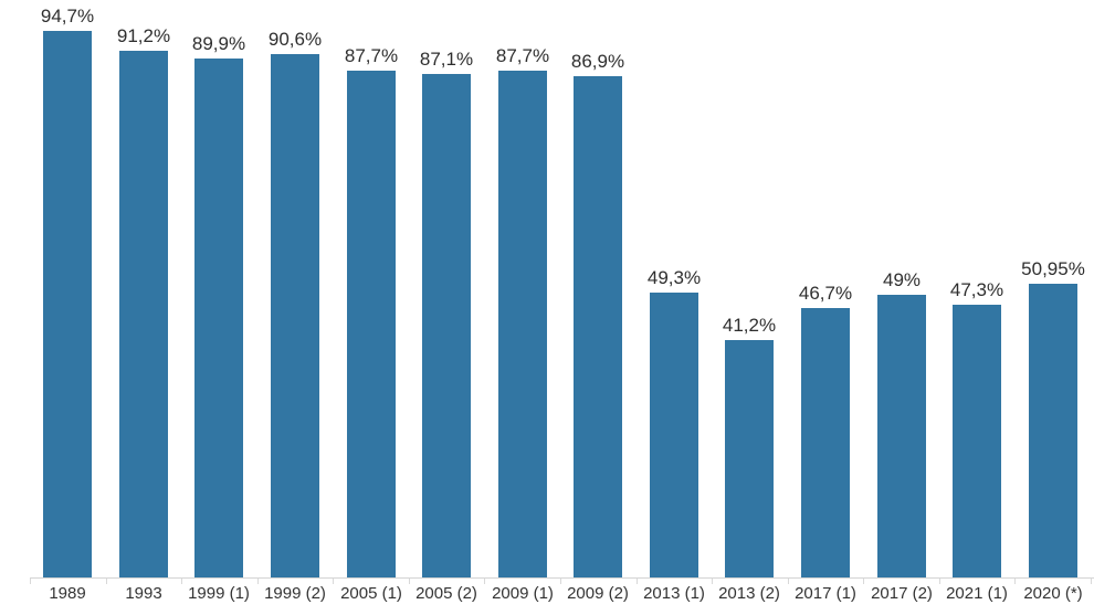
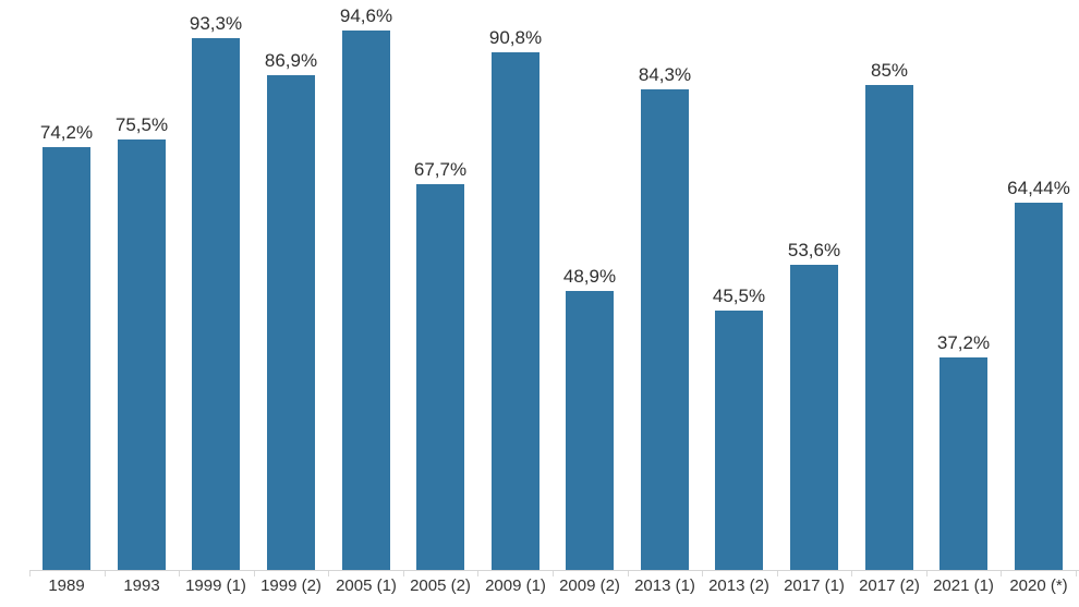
1989: 94,7% -> 74,2%
1993: 91,2% -> 75,5%
1999 (1): 89,9% -> 93,3%
1999 (2): 90,6% -> 86,9%
2005 (1): 87,7% -> 94,6%
2005 (2): 87,1% -> 67,7%
2009 (1): 87,7% -> 90,8%
2009 (2): 86,9% -> 48,9%
2013 (1): 49,3% -> 84,3%
2013 (2): 41,2% -> 45,5%
2017 (1): 46,7% -> 53,6%
2017 (2): 49% -> 85%
2021 (1): 47,3% -> 37,2%
2020 (*): 50,95% -> 64,44%
